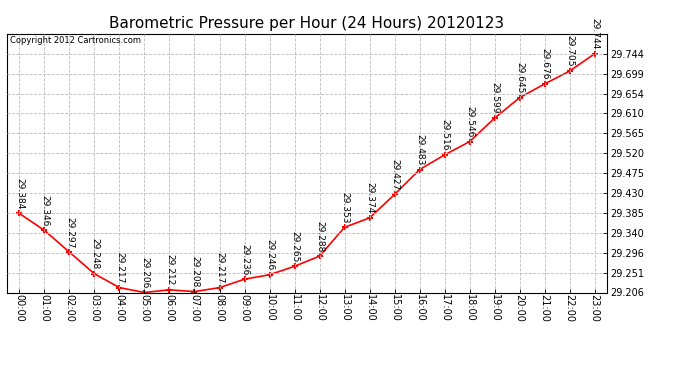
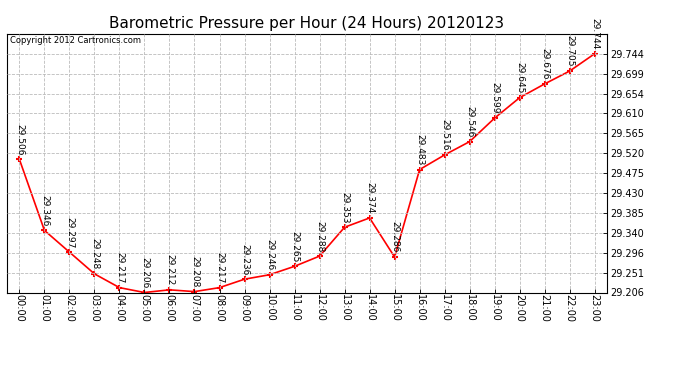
00:00: 29.384 -> 29.506
15:00: 29.427 -> 29.286
